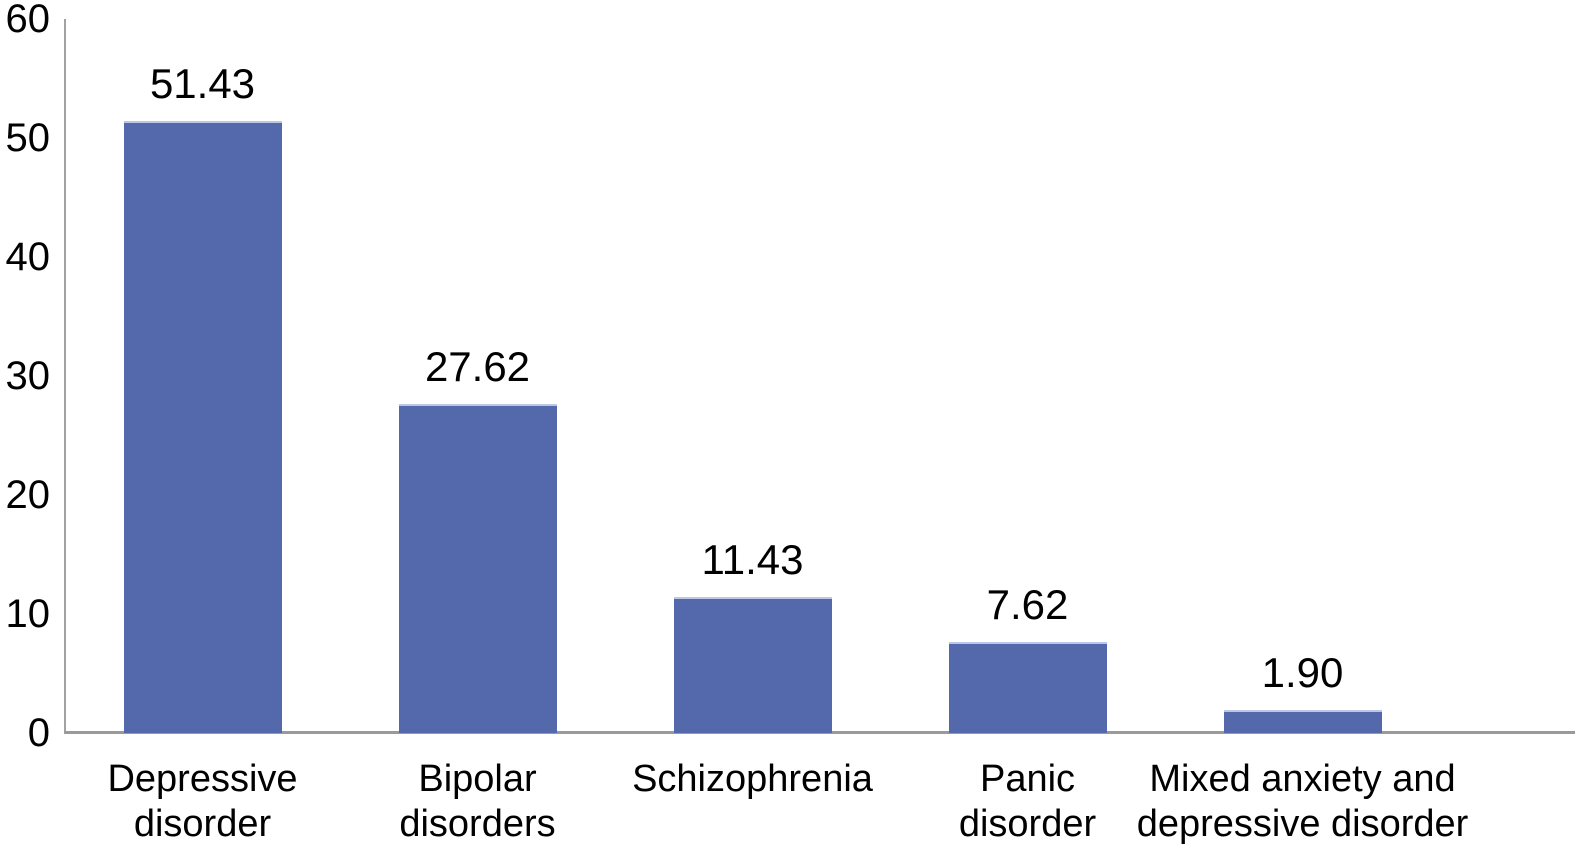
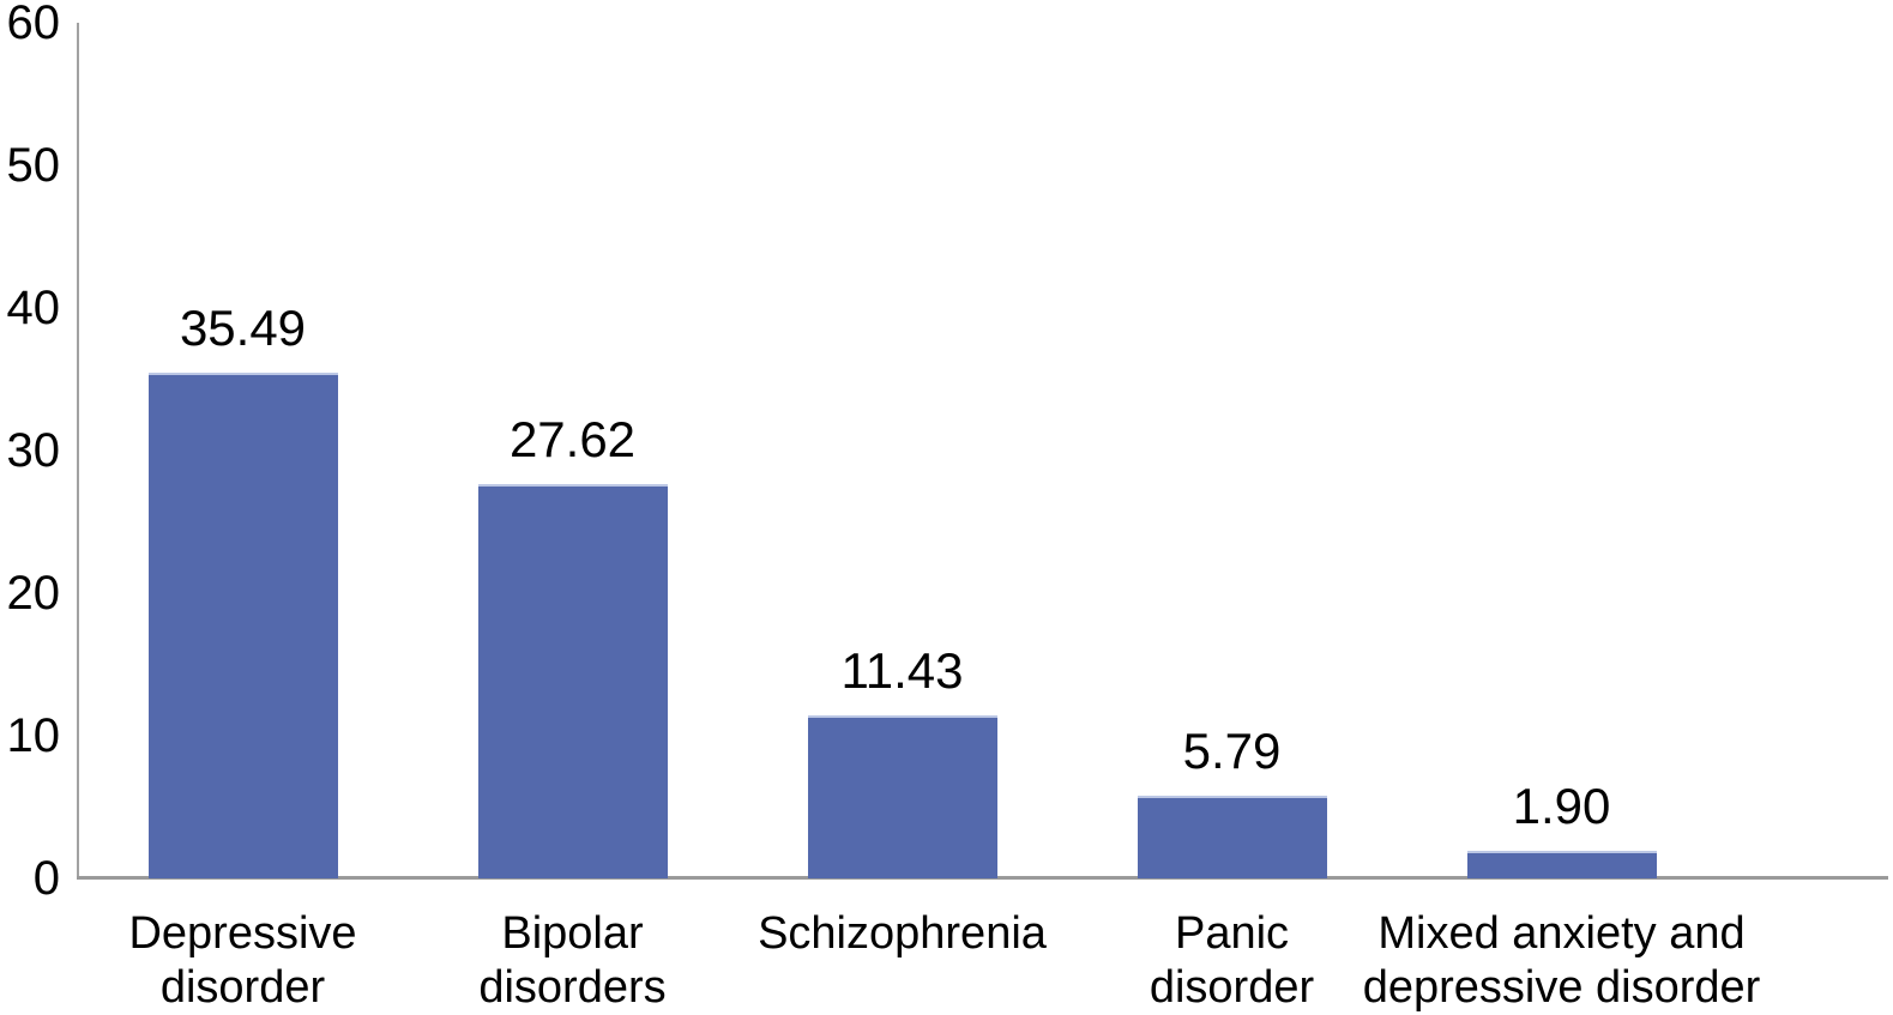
Depressive disorder: 51.43 -> 35.49
Panic disorder: 7.62 -> 5.79
